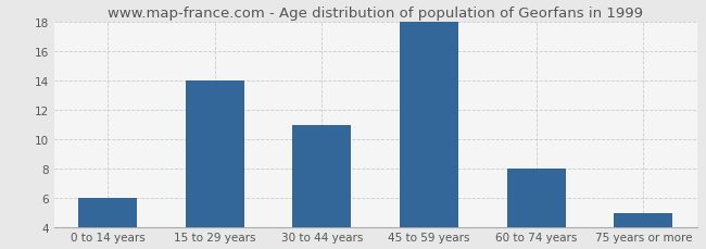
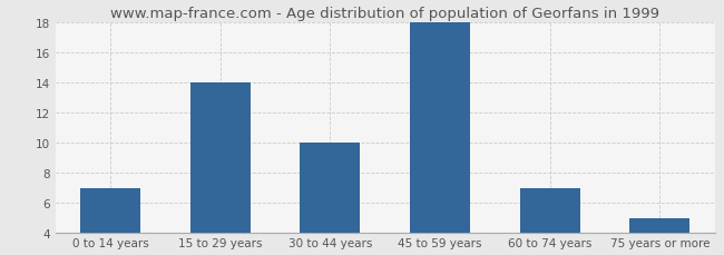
0 to 14 years: 6 -> 7
30 to 44 years: 11 -> 10
60 to 74 years: 8 -> 7
